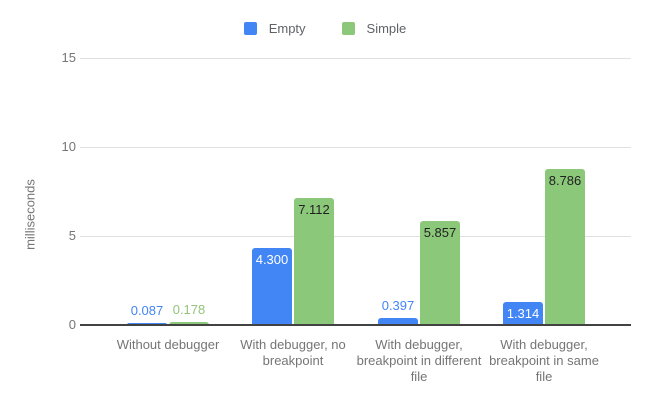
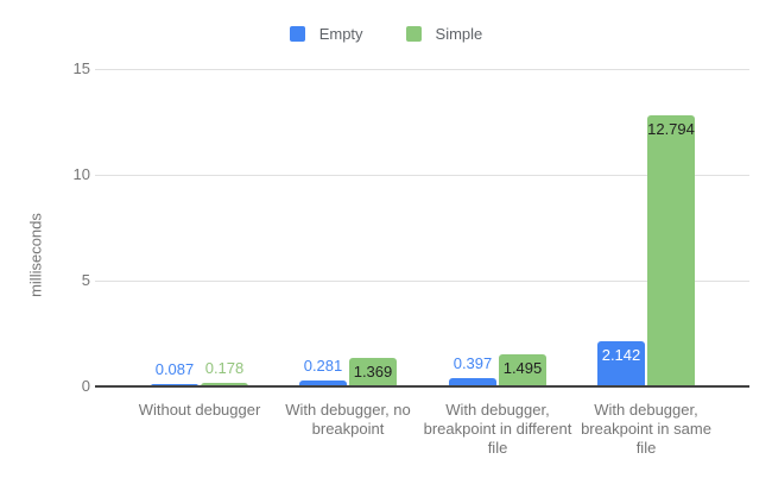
Empty/With debugger, no breakpoint: 4.300 -> 0.281
Simple/With debugger, no breakpoint: 7.112 -> 1.369
Simple/With debugger, breakpoint in different file: 5.857 -> 1.495
Empty/With debugger, breakpoint in same file: 1.314 -> 2.142
Simple/With debugger, breakpoint in same file: 8.786 -> 12.794
